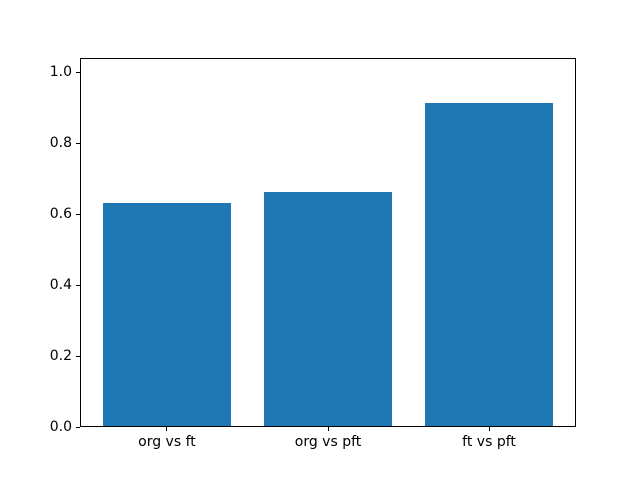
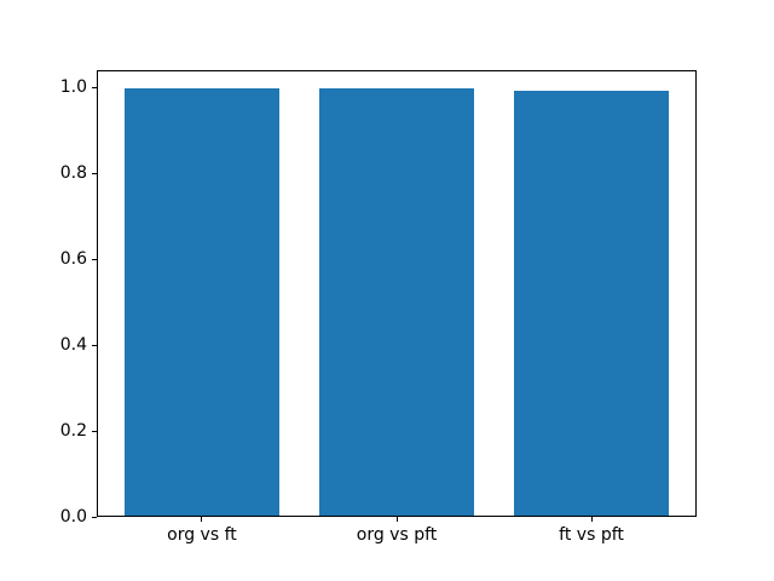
org vs ft: 0.63 -> 1.00
org vs pft: 0.66 -> 0.99
ft vs pft: 0.91 -> 0.99
